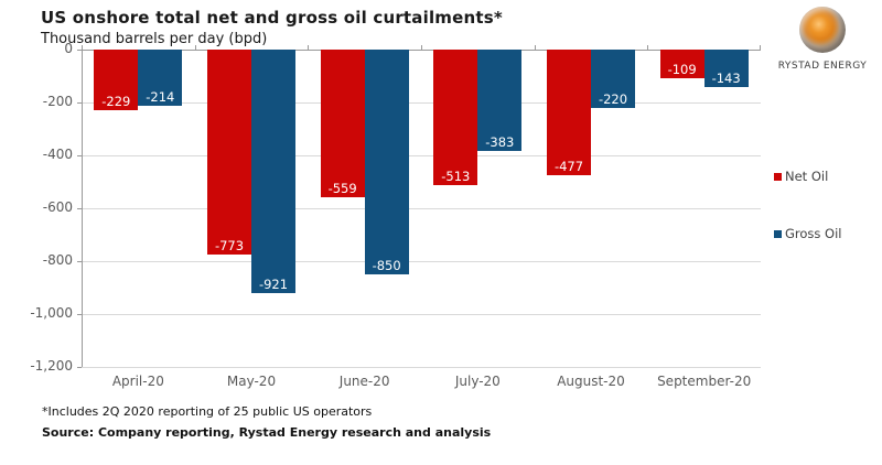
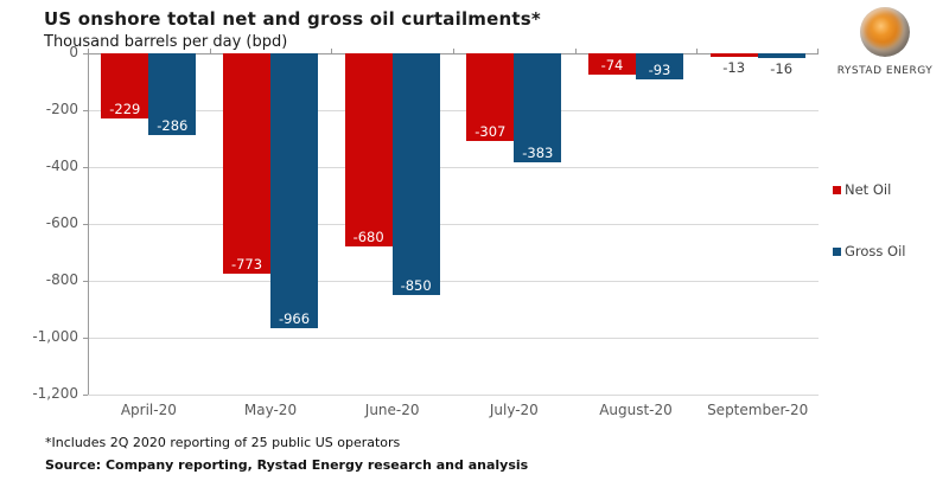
Gross Oil/April-20: -214 -> -286
Gross Oil/May-20: -921 -> -966
Net Oil/June-20: -559 -> -680
Net Oil/July-20: -513 -> -307
Net Oil/August-20: -477 -> -74
Gross Oil/August-20: -220 -> -93
Net Oil/September-20: -109 -> -13
Gross Oil/September-20: -143 -> -16
